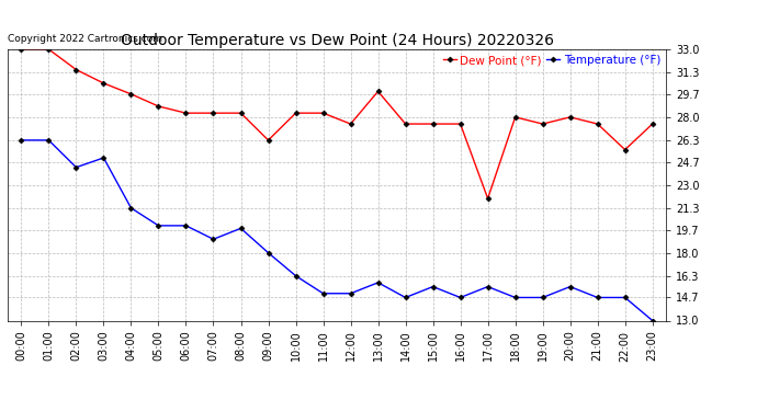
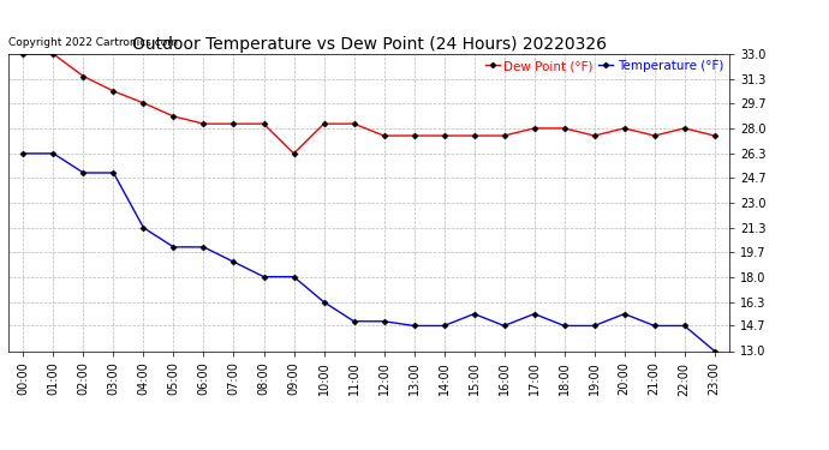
Temperature (°F)/02:00: 24.3 -> 25.0
Temperature (°F)/08:00: 19.8 -> 18.0
Temperature (°F)/13:00: 15.8 -> 14.7
Dew Point (°F)/13:00: 29.9 -> 27.5
Dew Point (°F)/17:00: 22.0 -> 28.0
Dew Point (°F)/22:00: 25.6 -> 28.0
